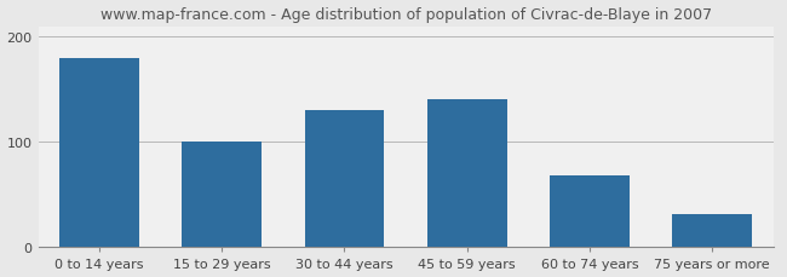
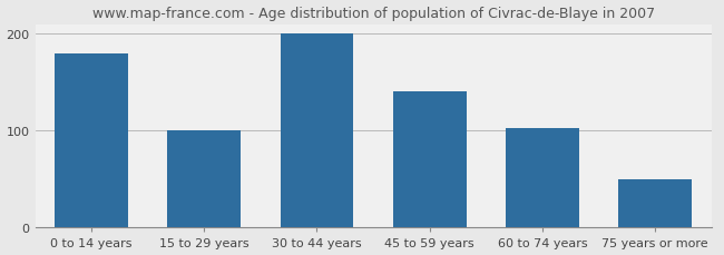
30 to 44 years: 130 -> 200
60 to 74 years: 68 -> 103
75 years or more: 32 -> 50
